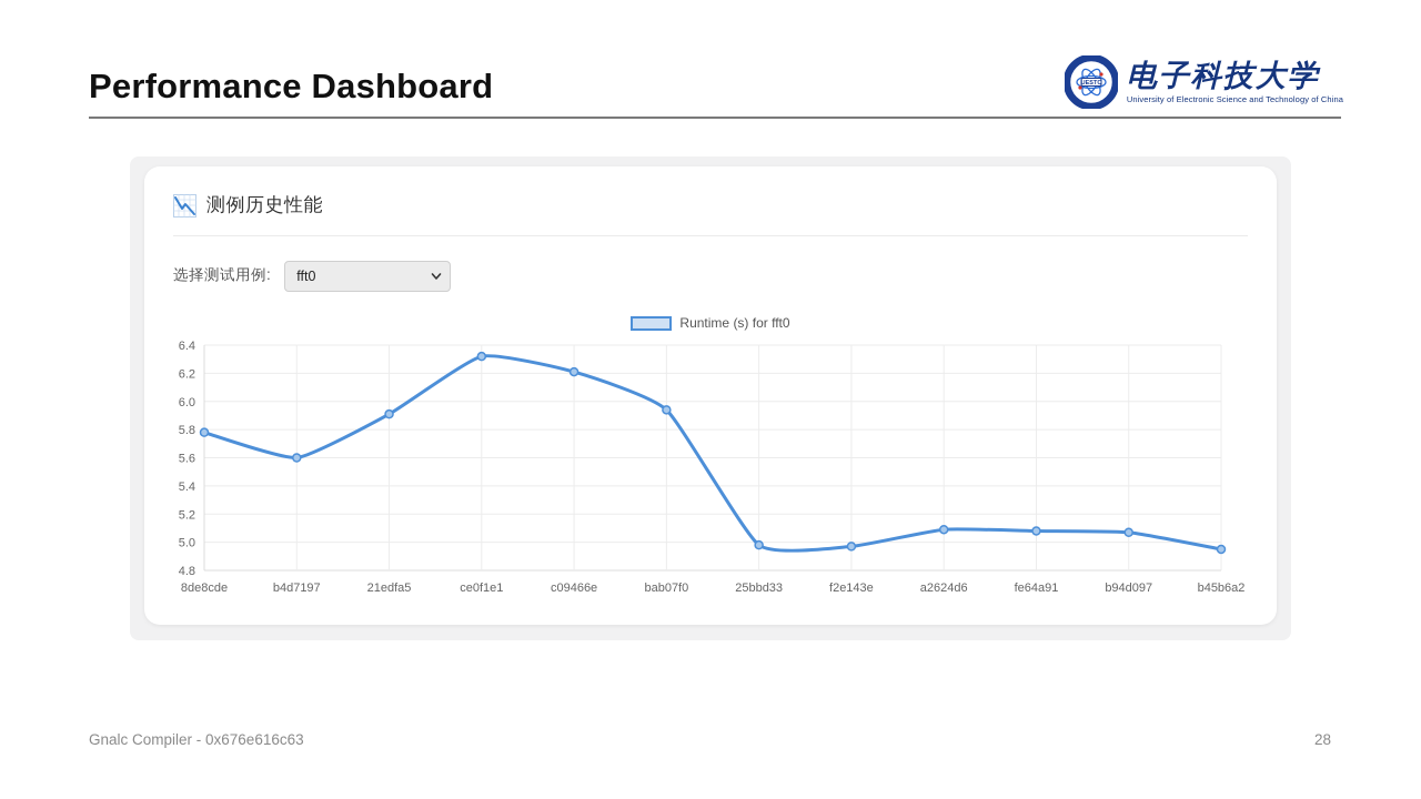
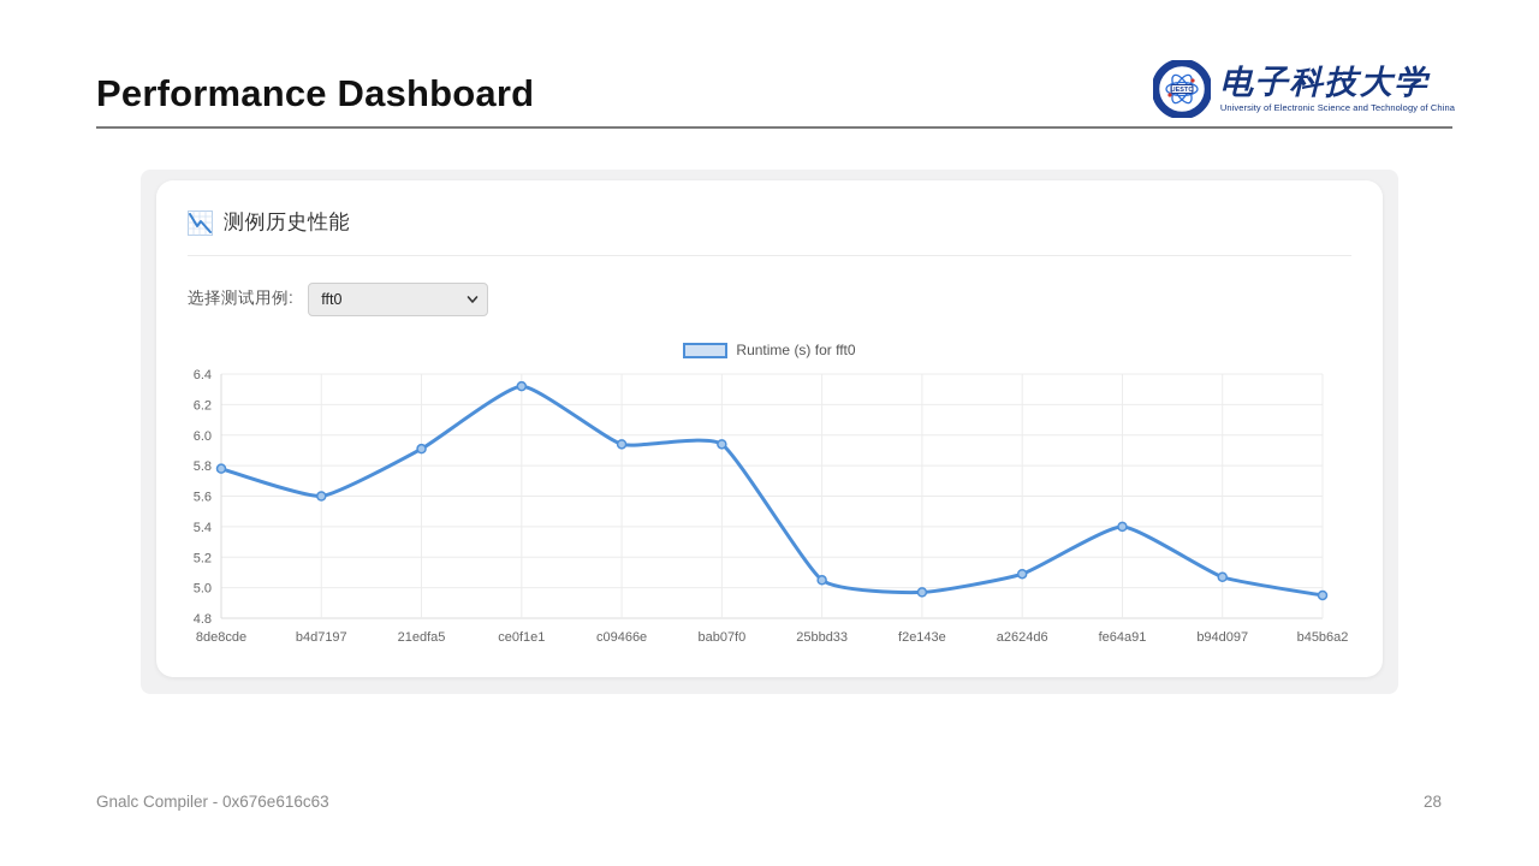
c09466e: 6.21 -> 5.94
25bbd33: 4.98 -> 5.05
fe64a91: 5.08 -> 5.40
